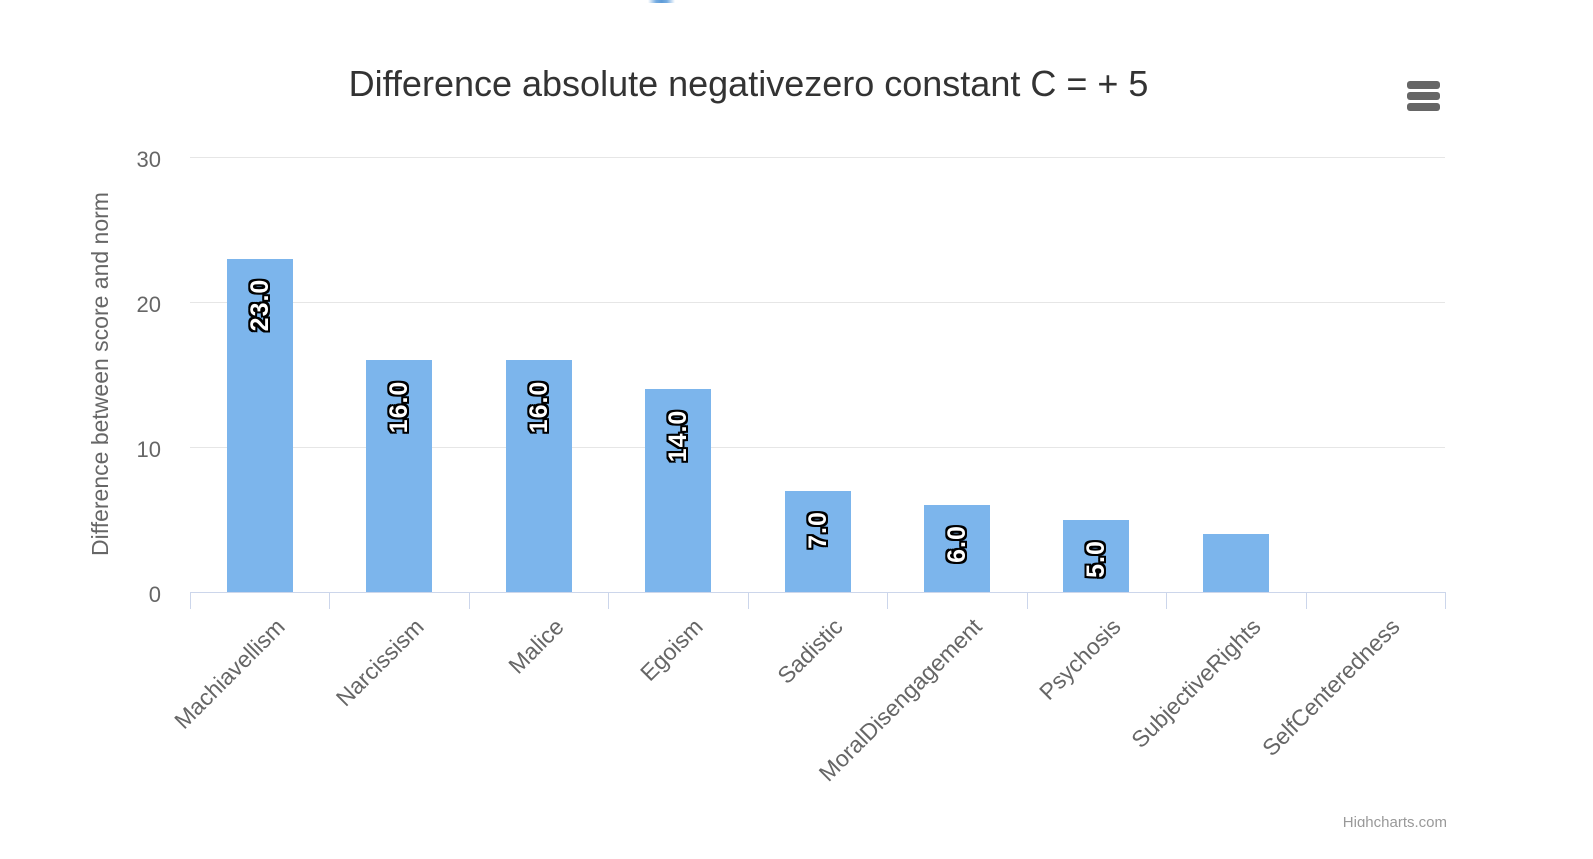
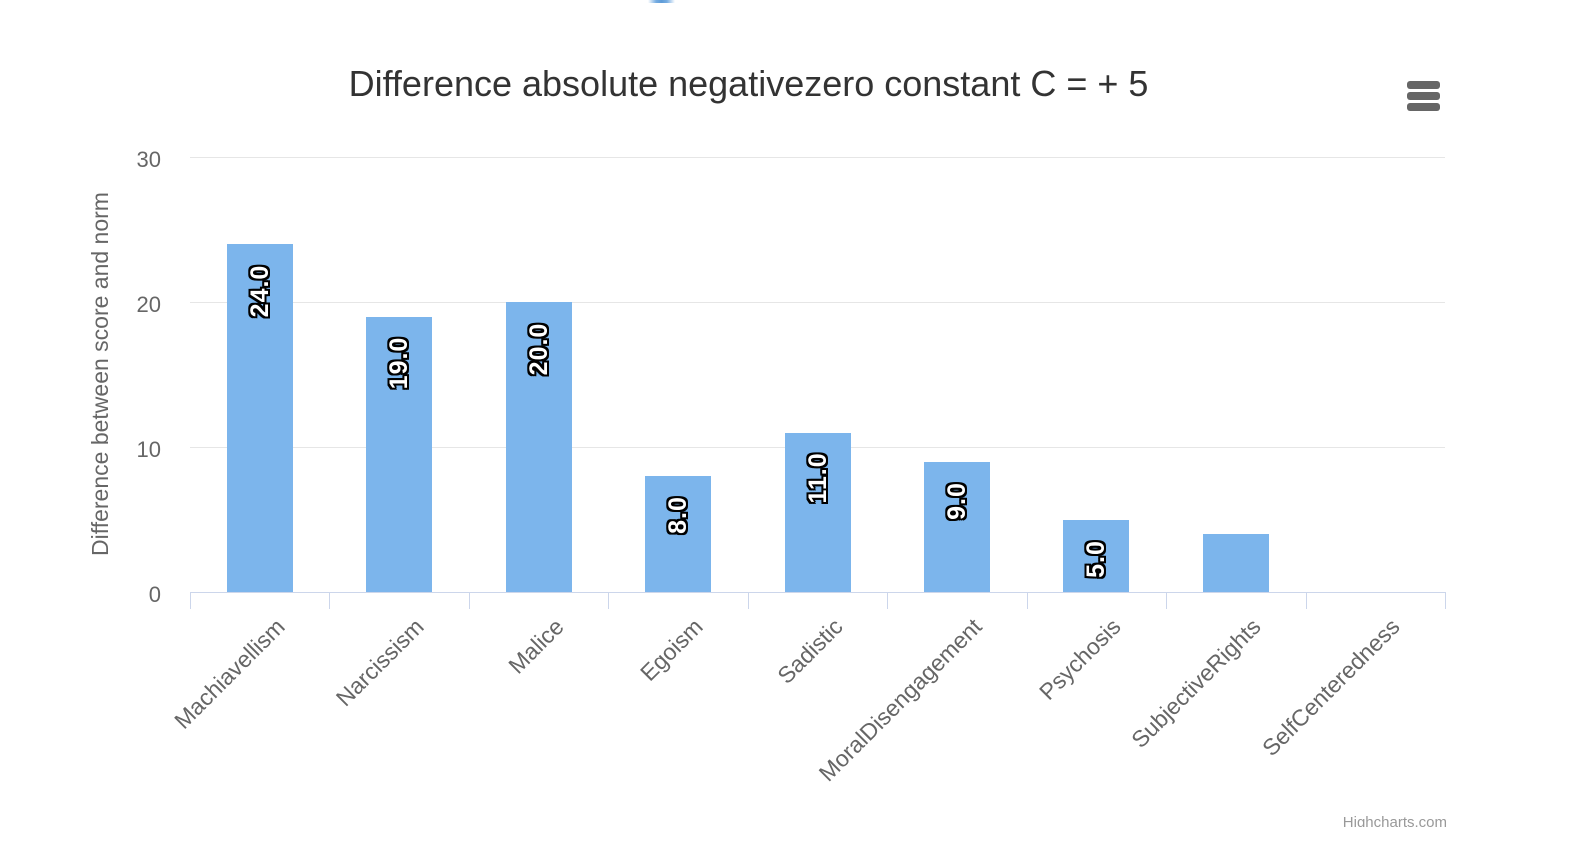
Machiavellism: 23.0 -> 24.0
Narcissism: 16.0 -> 19.0
Malice: 16.0 -> 20.0
Egoism: 14.0 -> 8.0
Sadistic: 7.0 -> 11.0
MoralDisengagement: 6.0 -> 9.0
